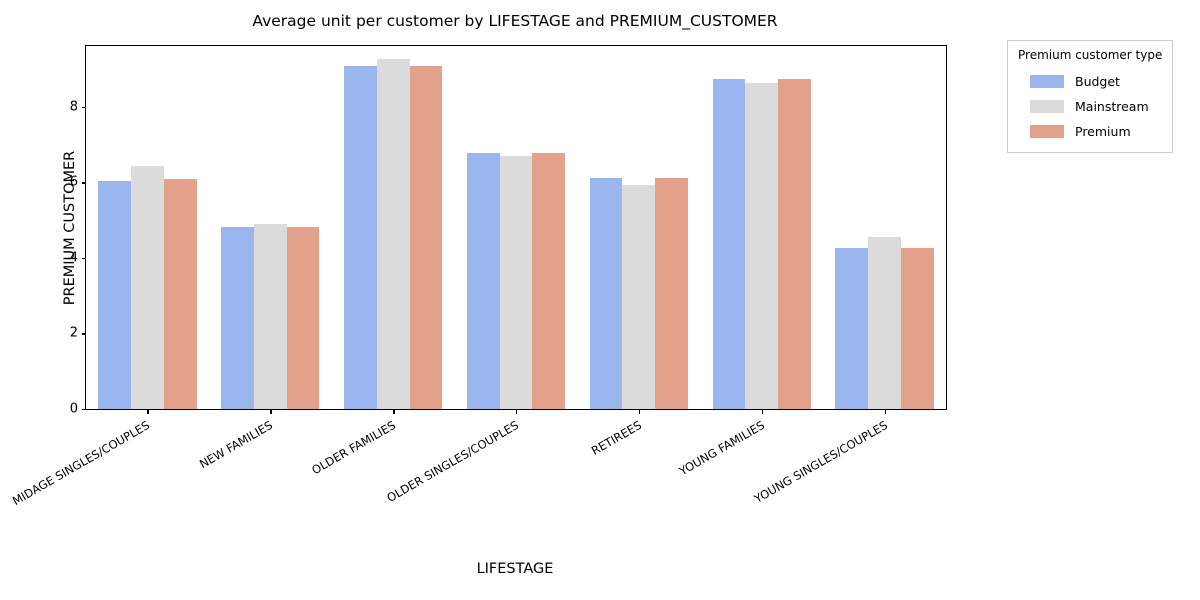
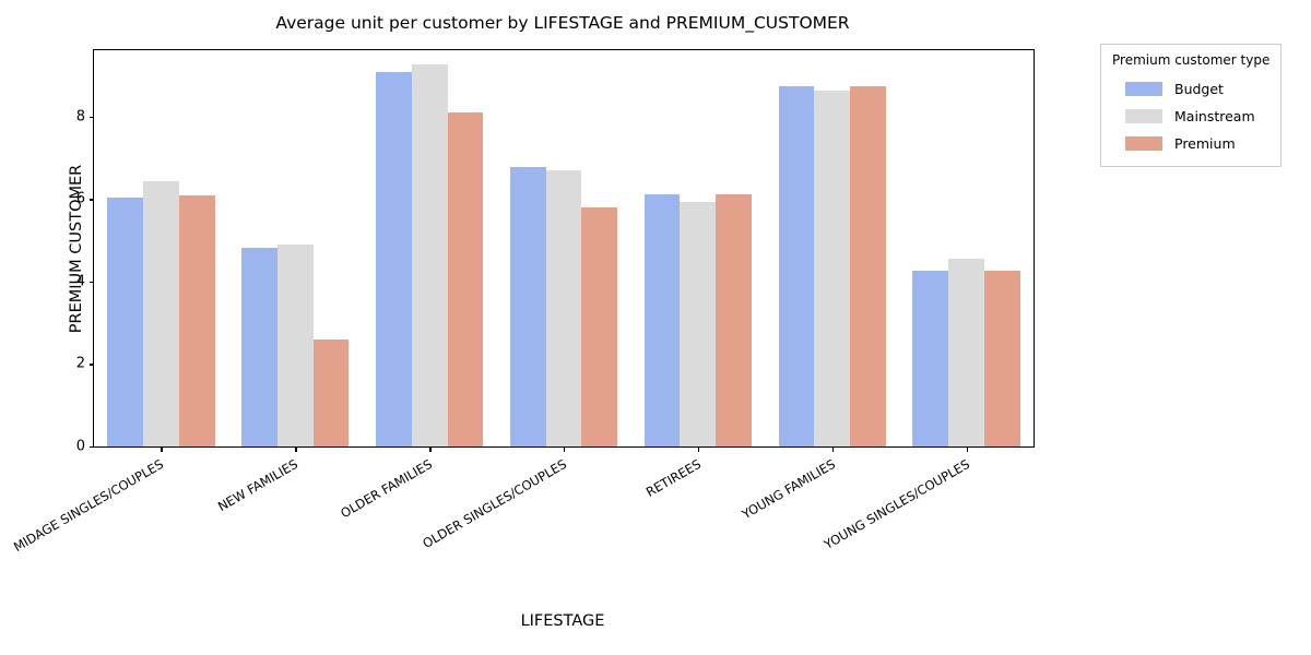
Premium/NEW FAMILIES: 4.8 -> 2.6
Premium/OLDER FAMILIES: 9.1 -> 8.1
Premium/OLDER SINGLES/COUPLES: 6.8 -> 5.8
